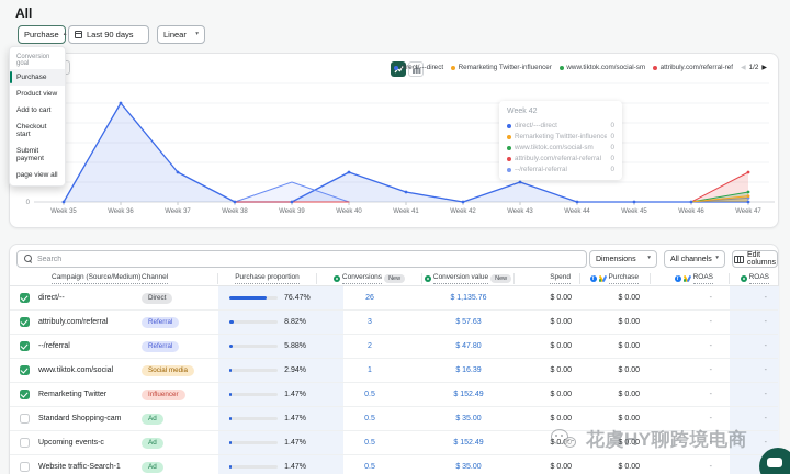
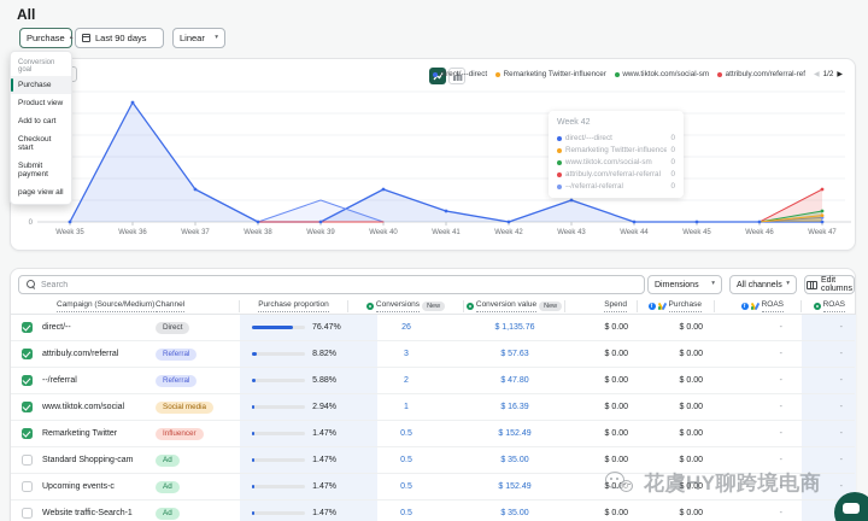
direct/---direct/Week 36: 10 -> 11
